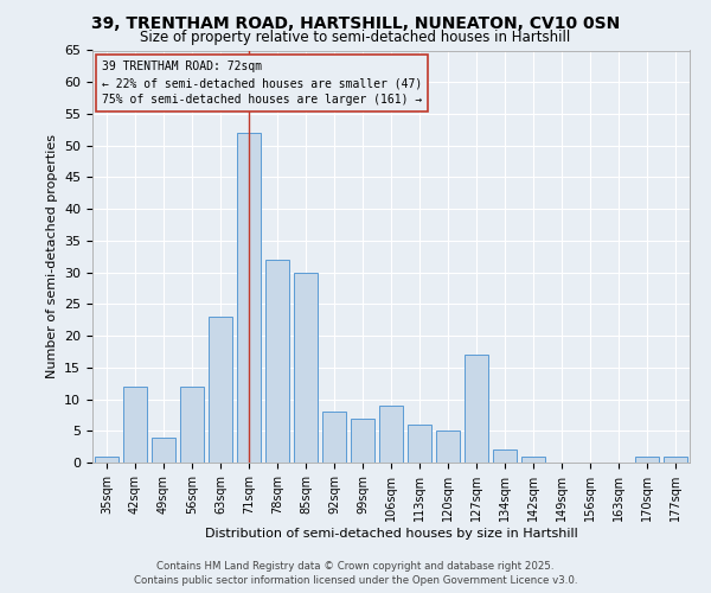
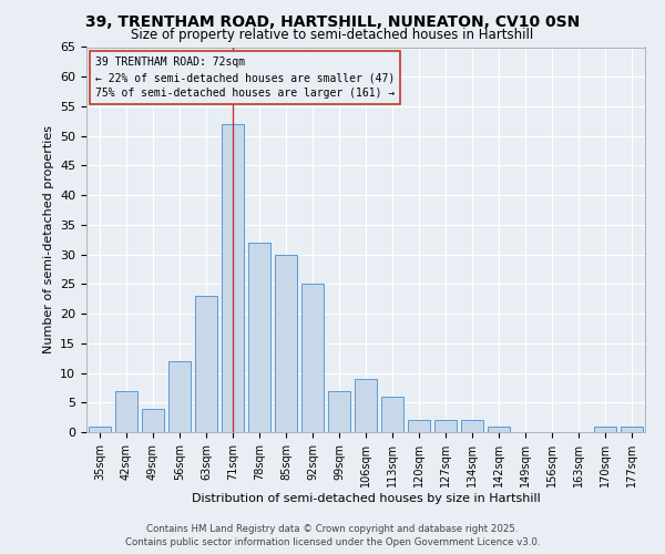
42sqm: 12 -> 7
92sqm: 8 -> 25
120sqm: 5 -> 2
127sqm: 17 -> 2
